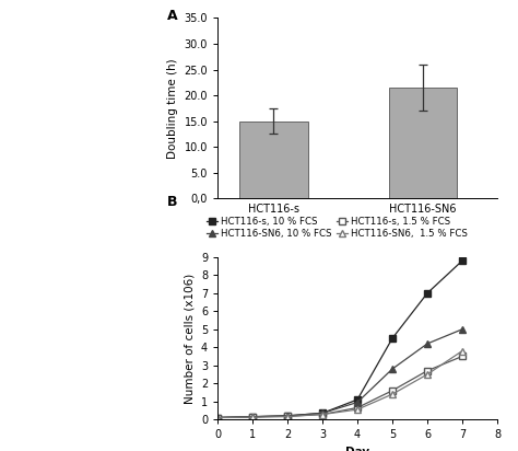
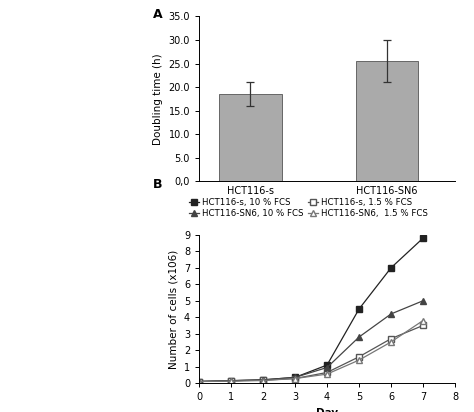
HCT116-s: 15,0 -> 18,5
HCT116-SN6: 21,5 -> 25,5
